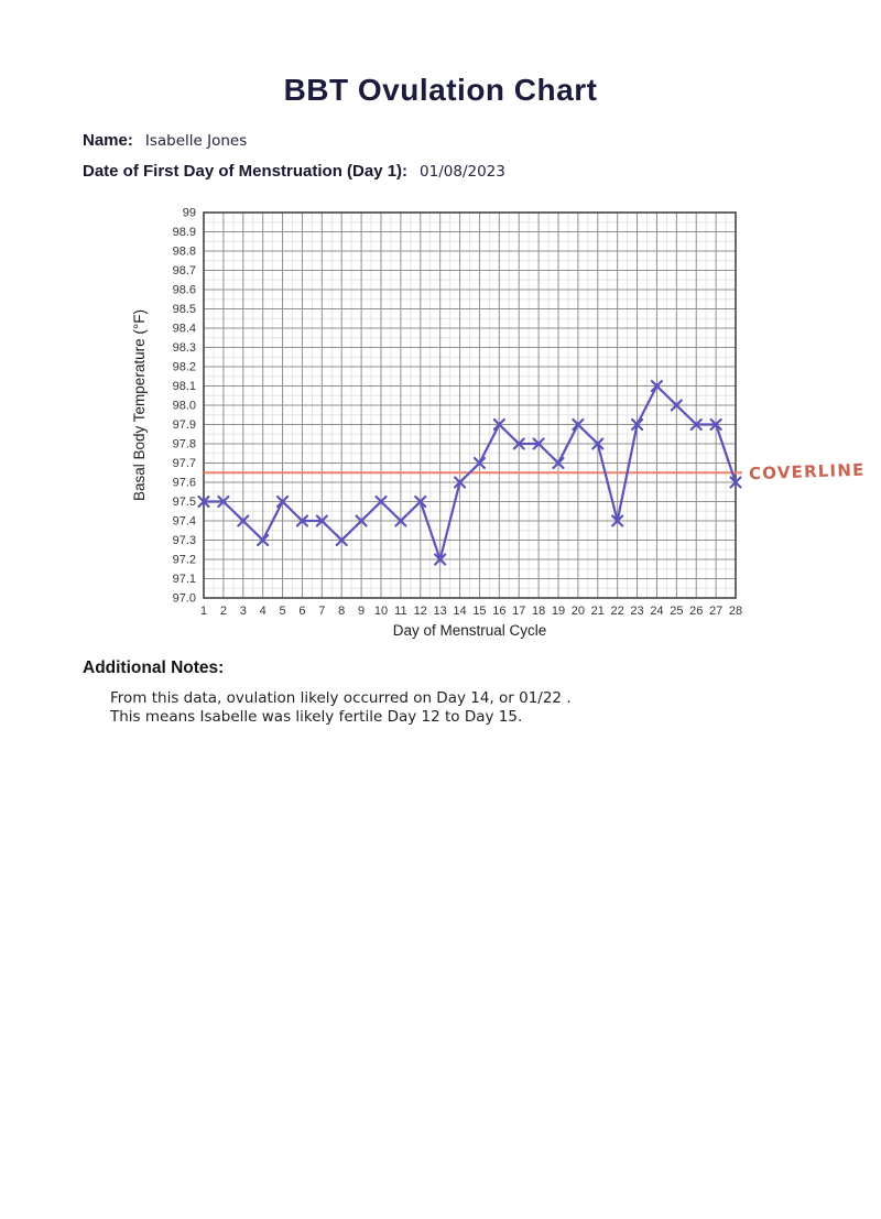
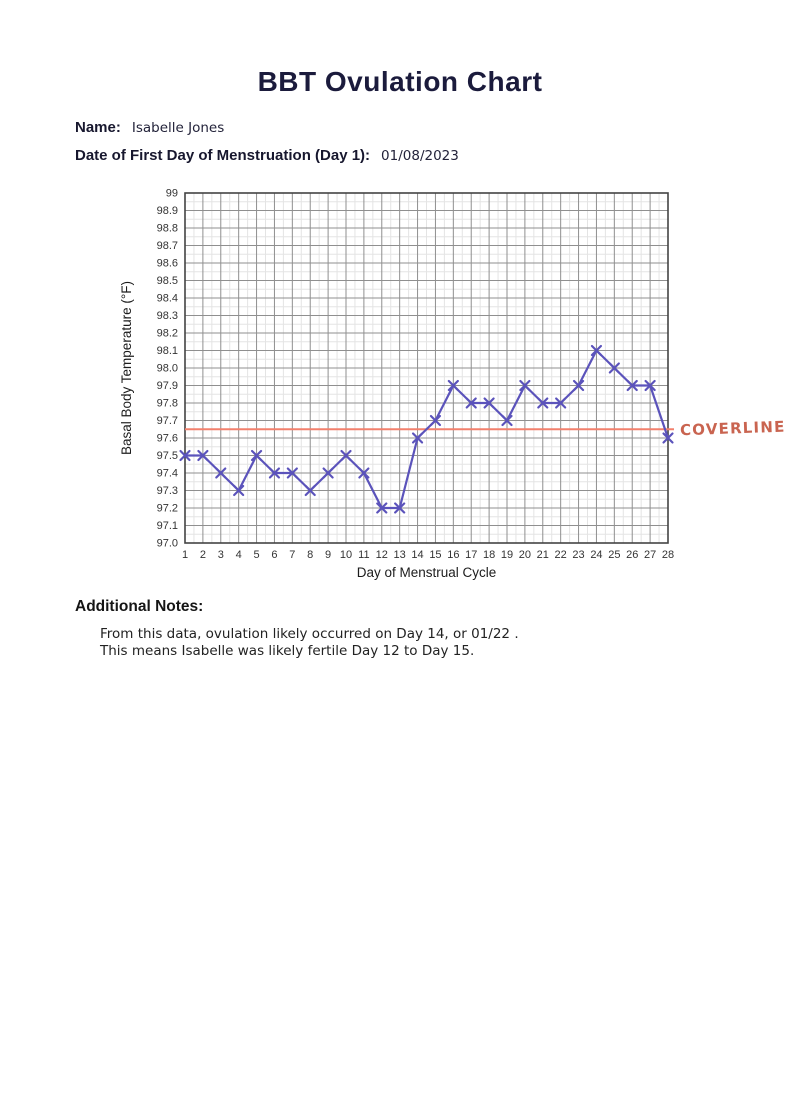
12: 97.5 -> 97.2
22: 97.4 -> 97.8
